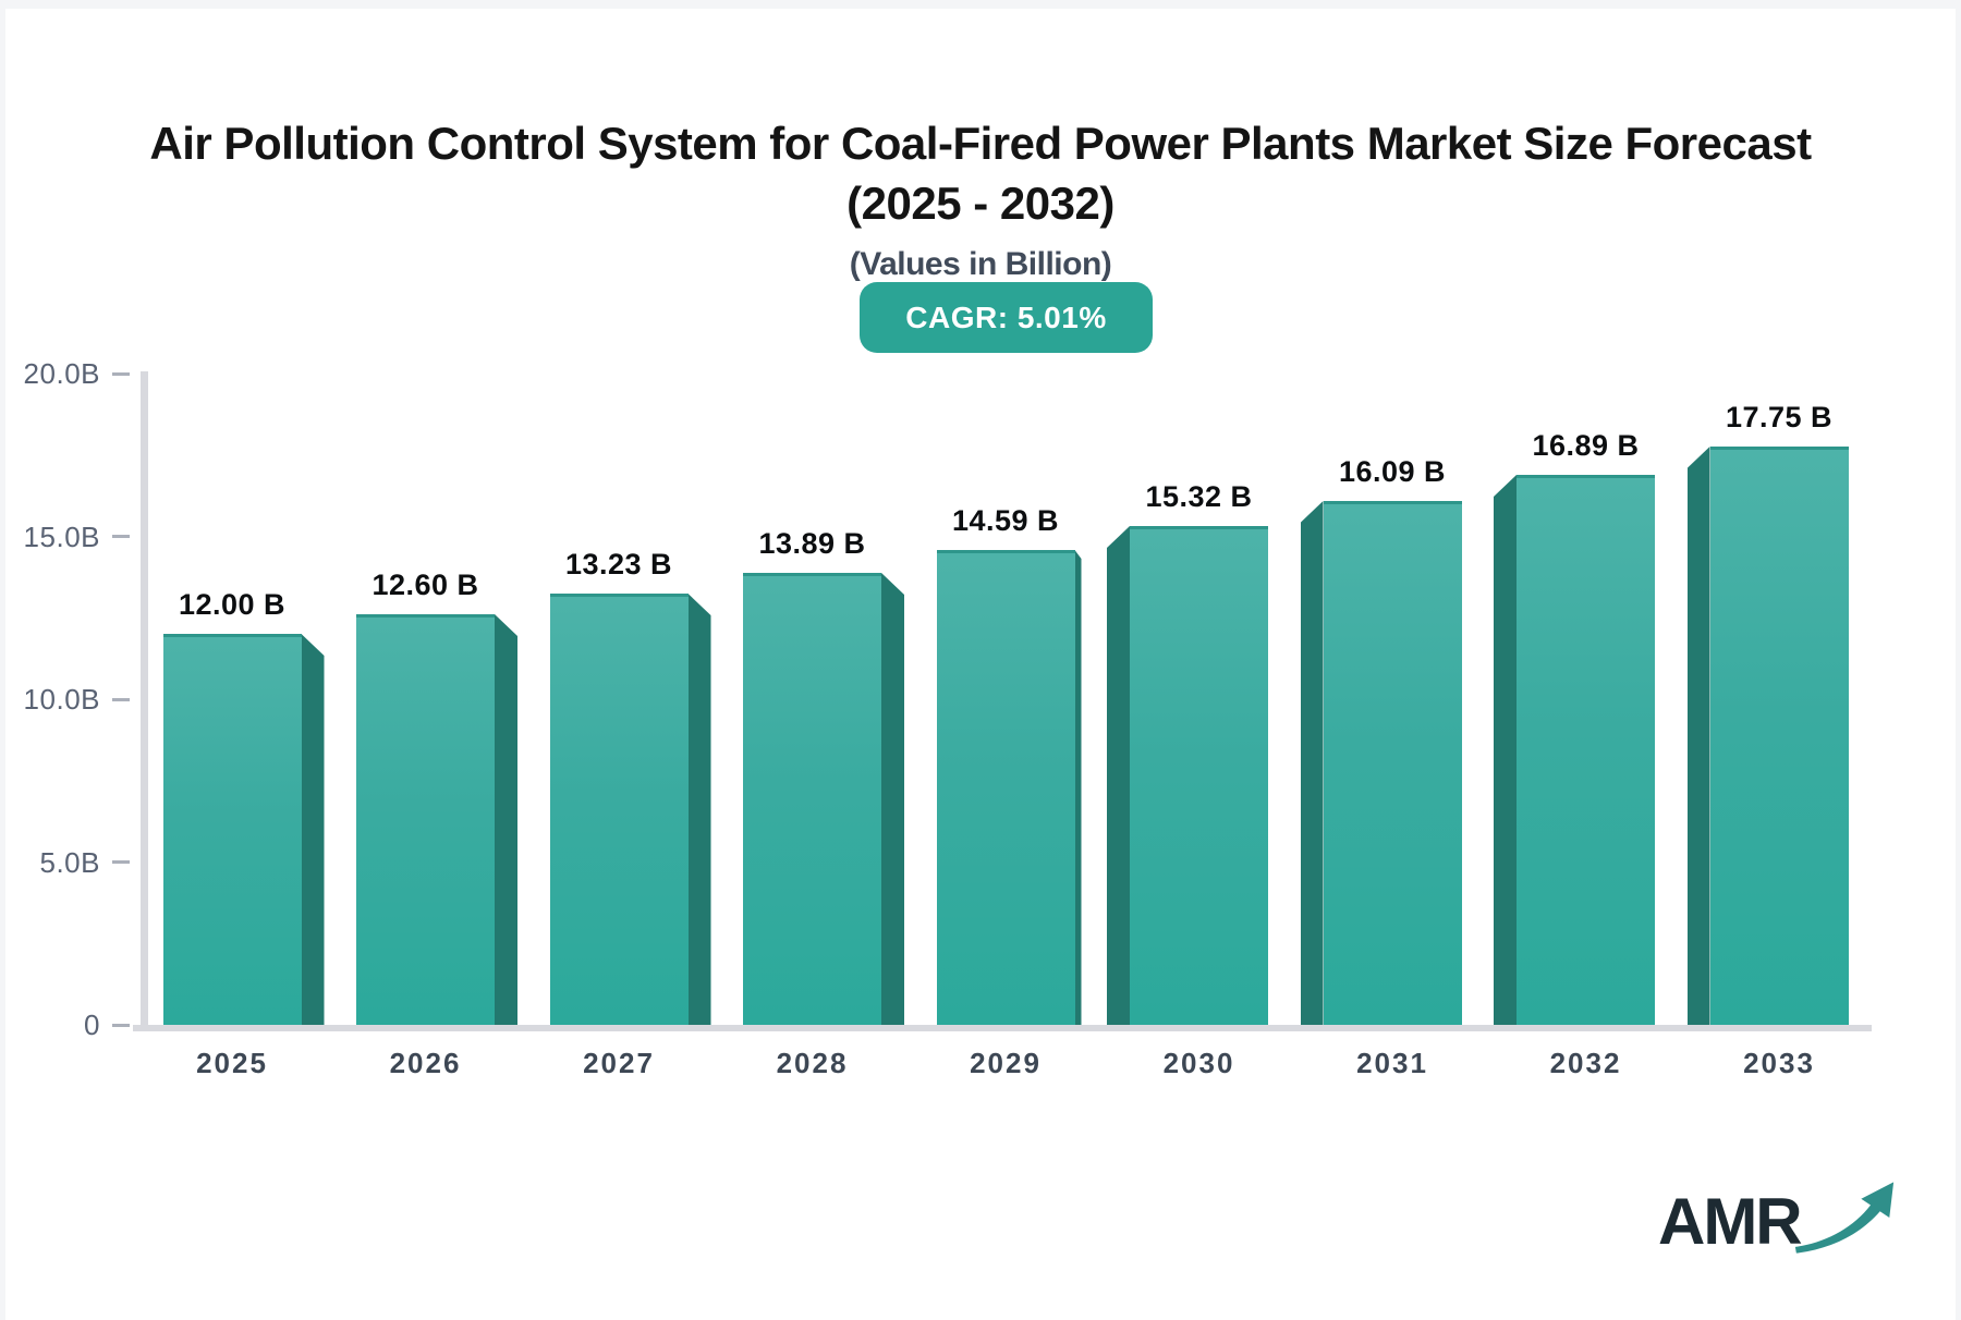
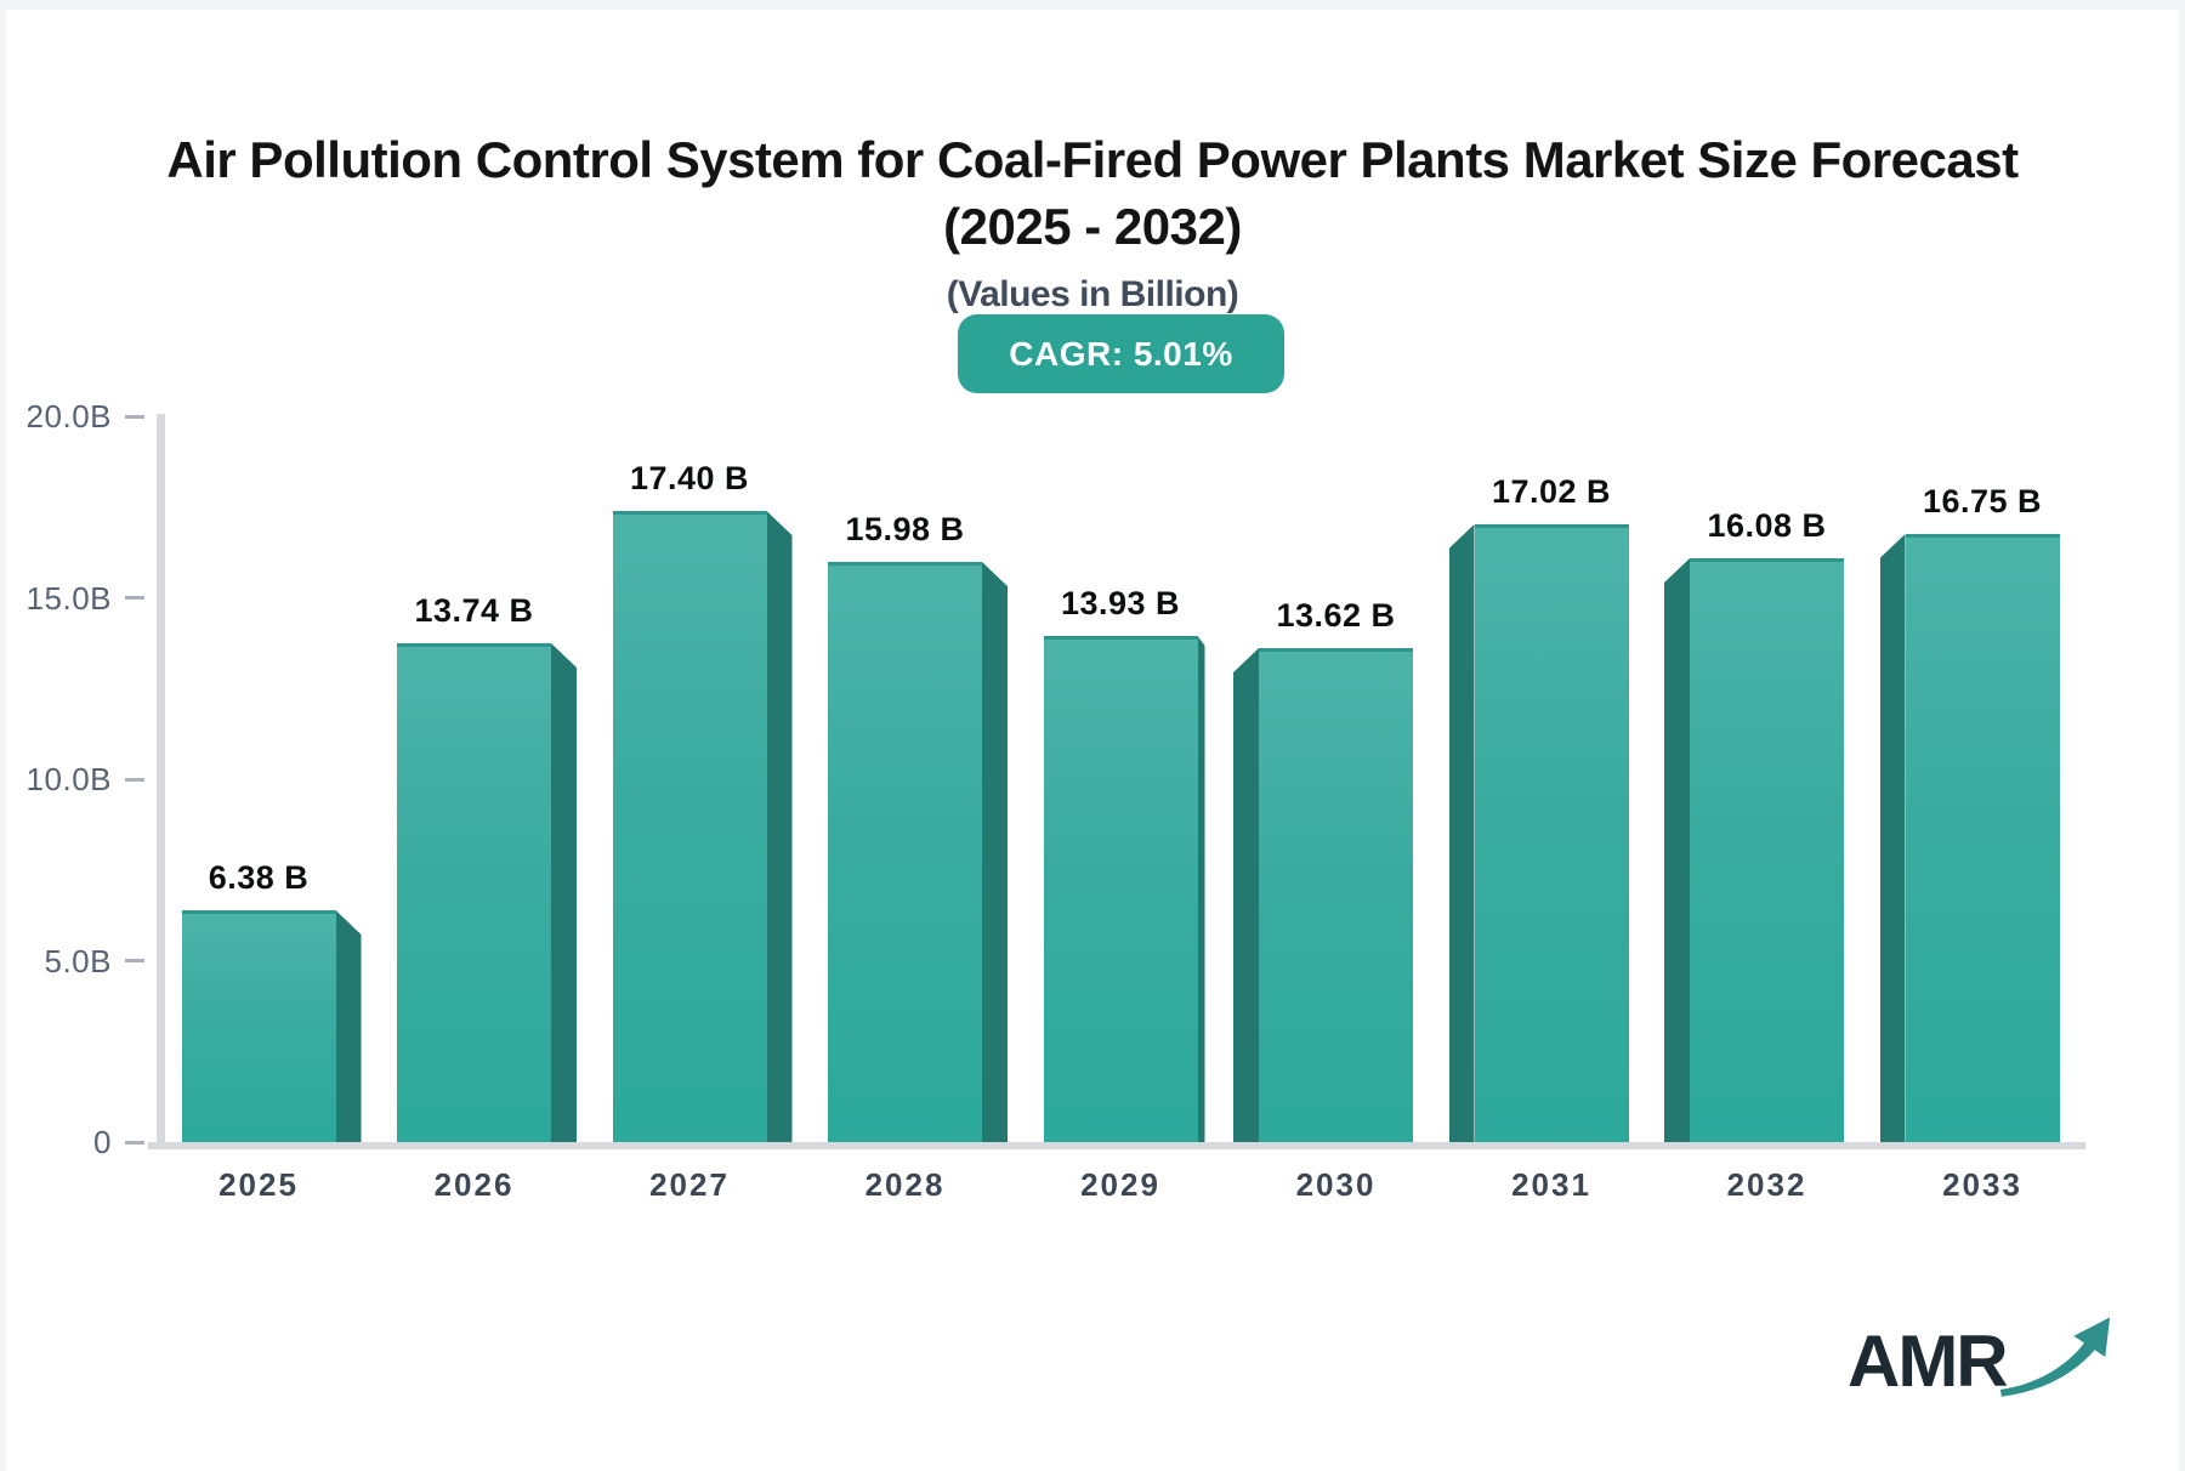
2025: 12.00 -> 6.38
2026: 12.60 -> 13.74
2027: 13.23 -> 17.40
2028: 13.89 -> 15.98
2029: 14.59 -> 13.93
2030: 15.32 -> 13.62
2031: 16.09 -> 17.02
2032: 16.89 -> 16.08
2033: 17.75 -> 16.75
